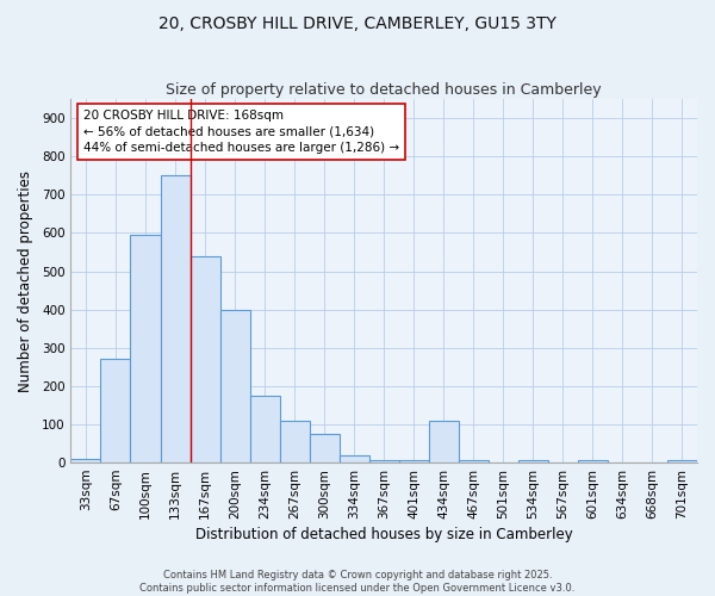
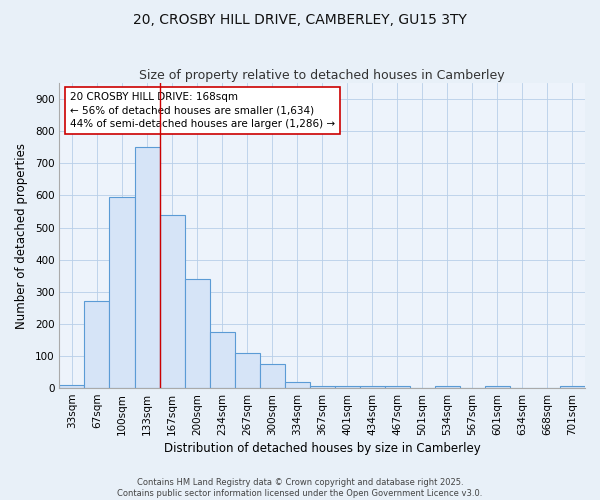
200sqm: 400 -> 340
434sqm: 110 -> 5
